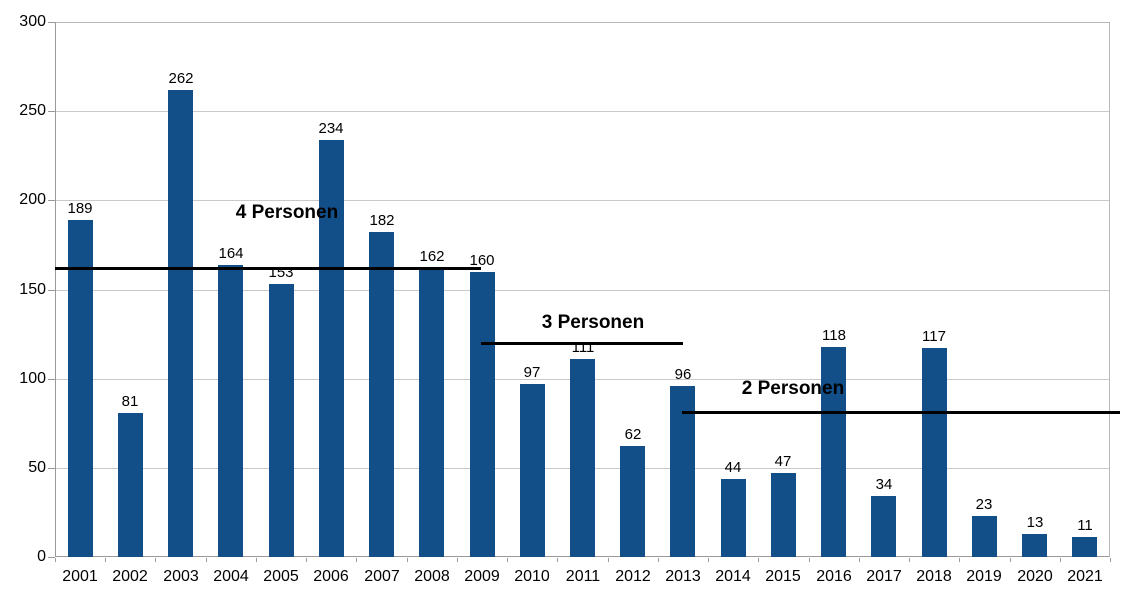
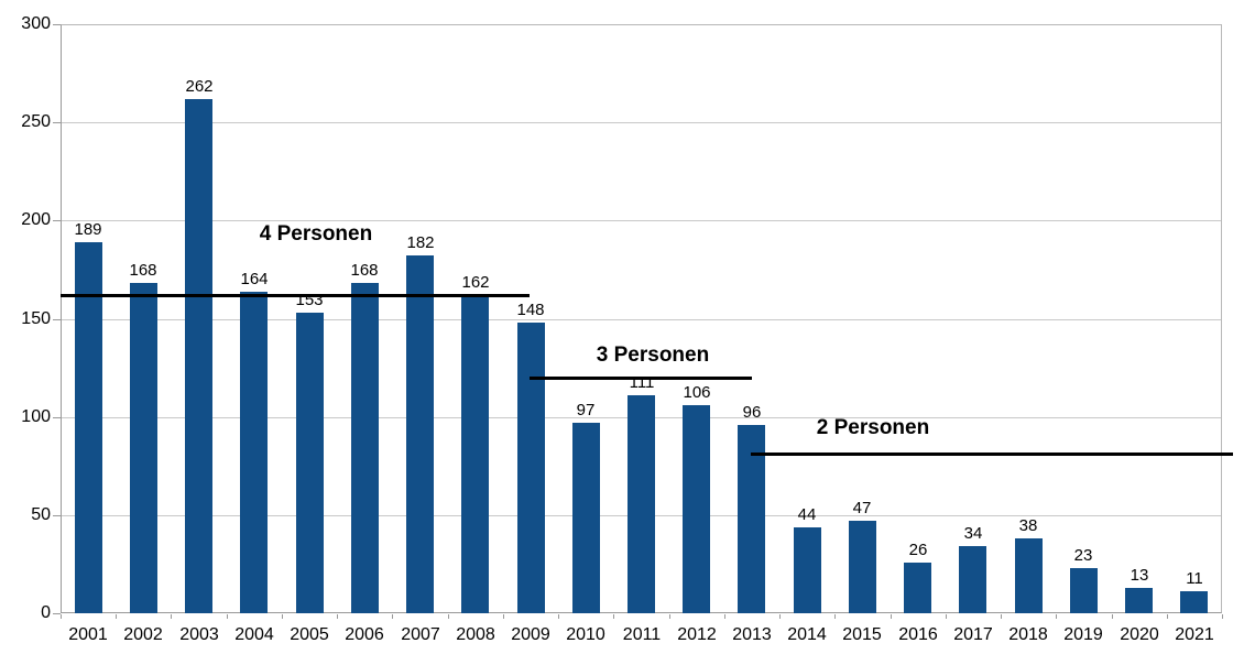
2002: 81 -> 168
2006: 234 -> 168
2009: 160 -> 148
2012: 62 -> 106
2016: 118 -> 26
2018: 117 -> 38
